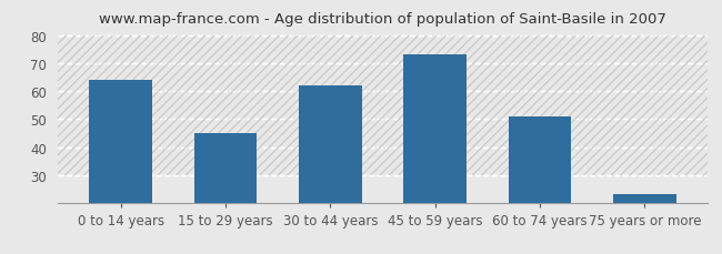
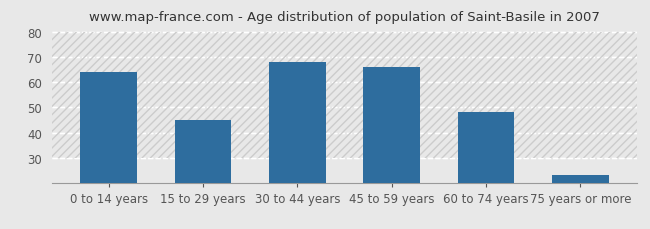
30 to 44 years: 62 -> 68
45 to 59 years: 73 -> 66
60 to 74 years: 51 -> 48
